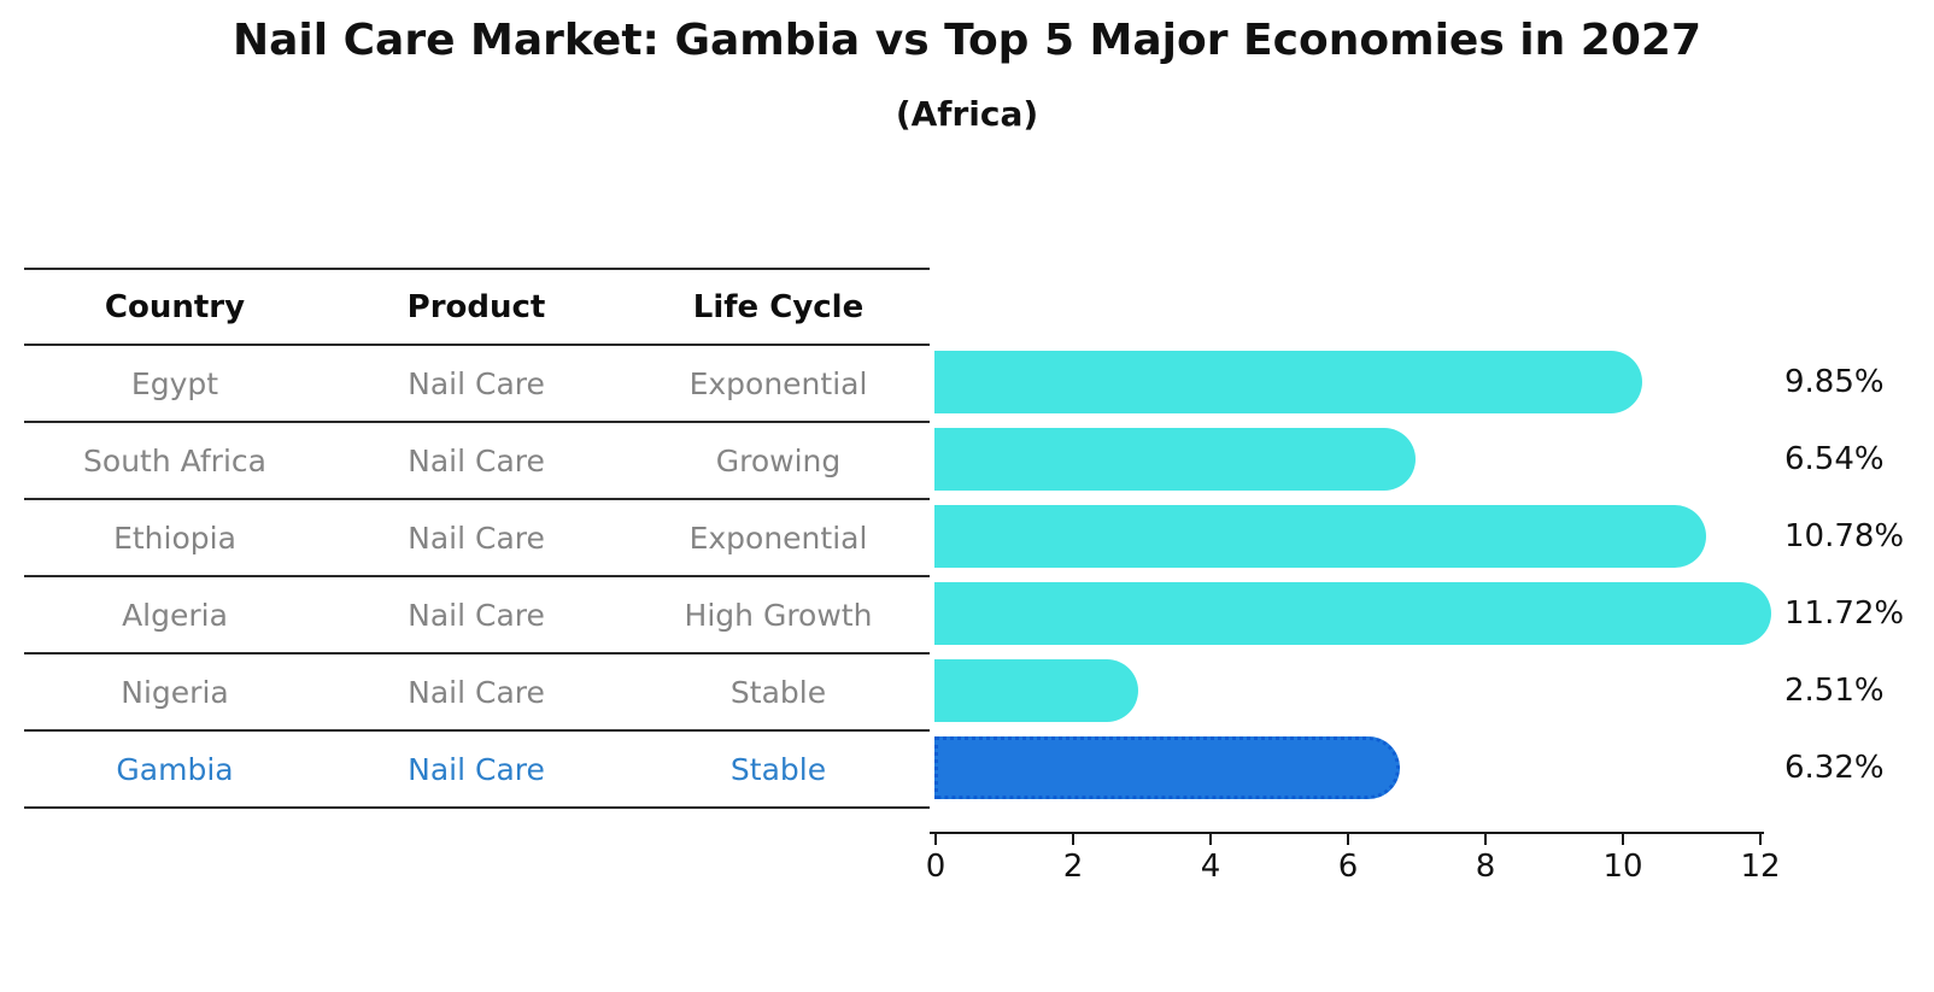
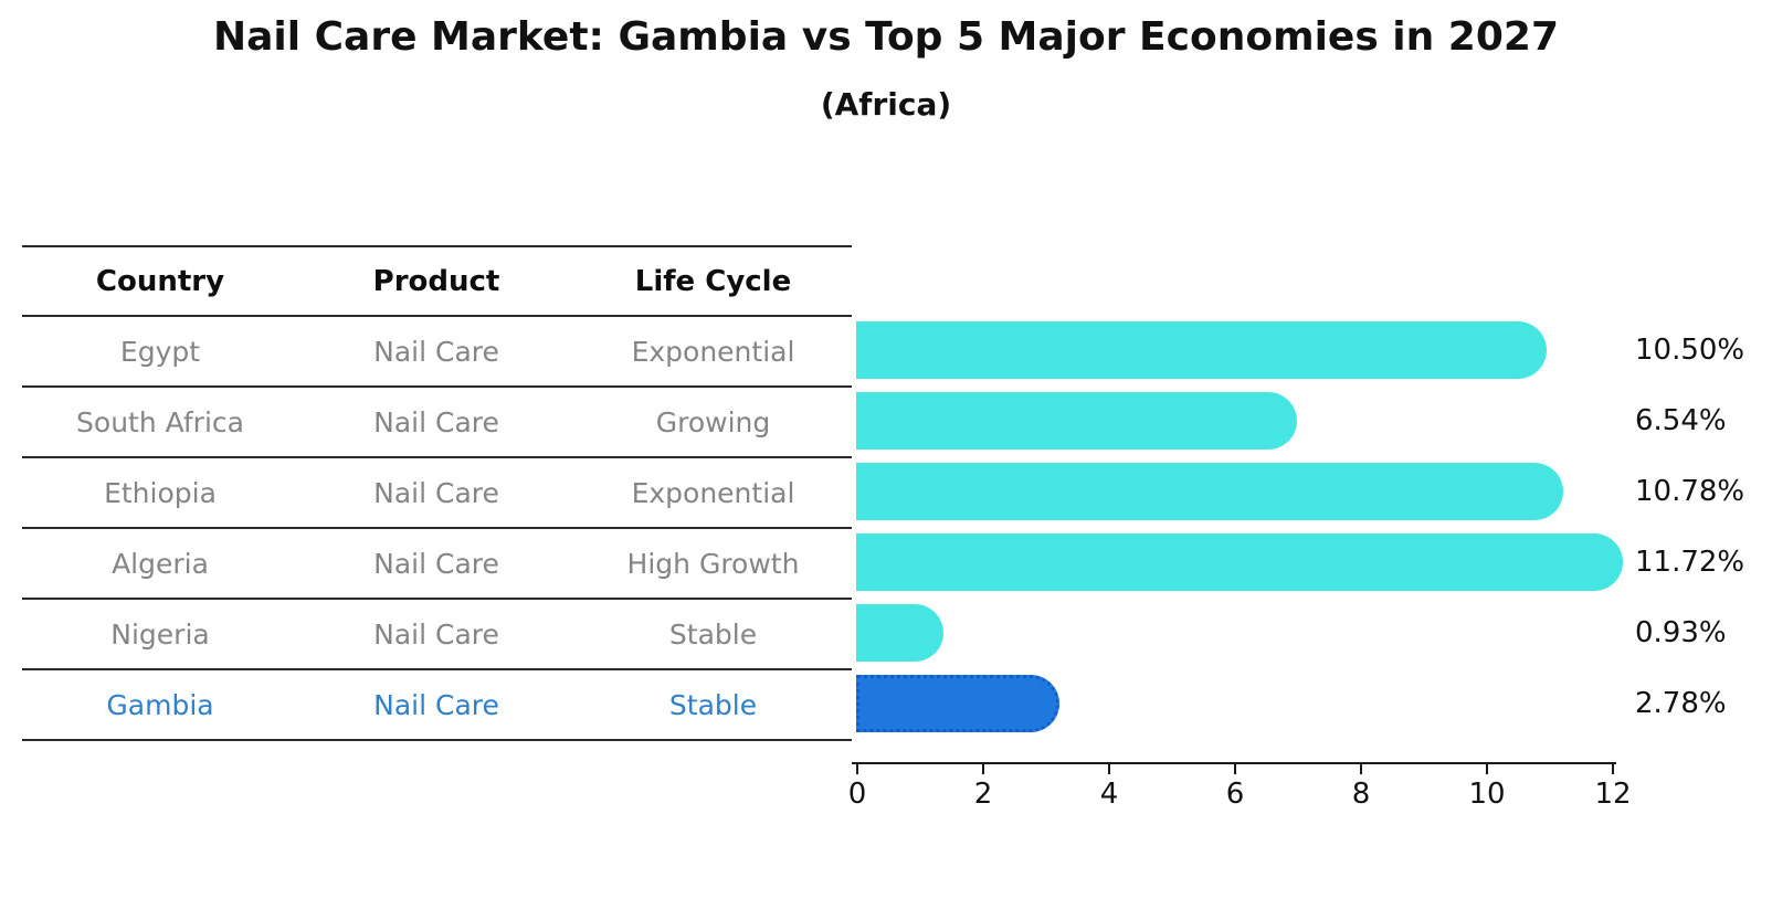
Egypt: 9.85% -> 10.50%
Nigeria: 2.51% -> 0.93%
Gambia: 6.32% -> 2.78%
